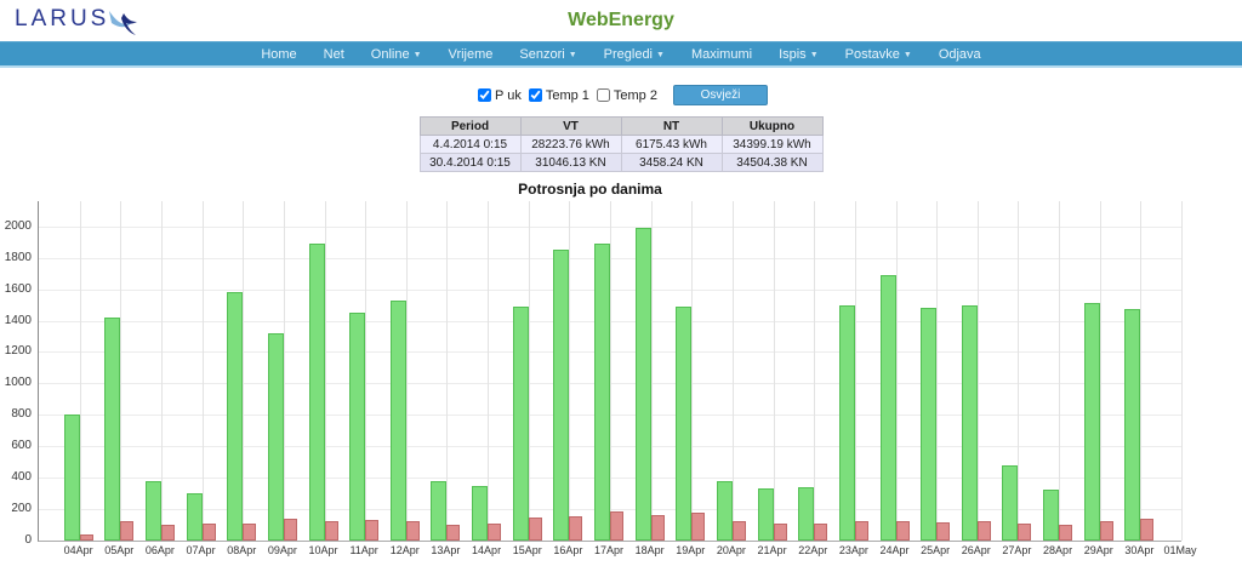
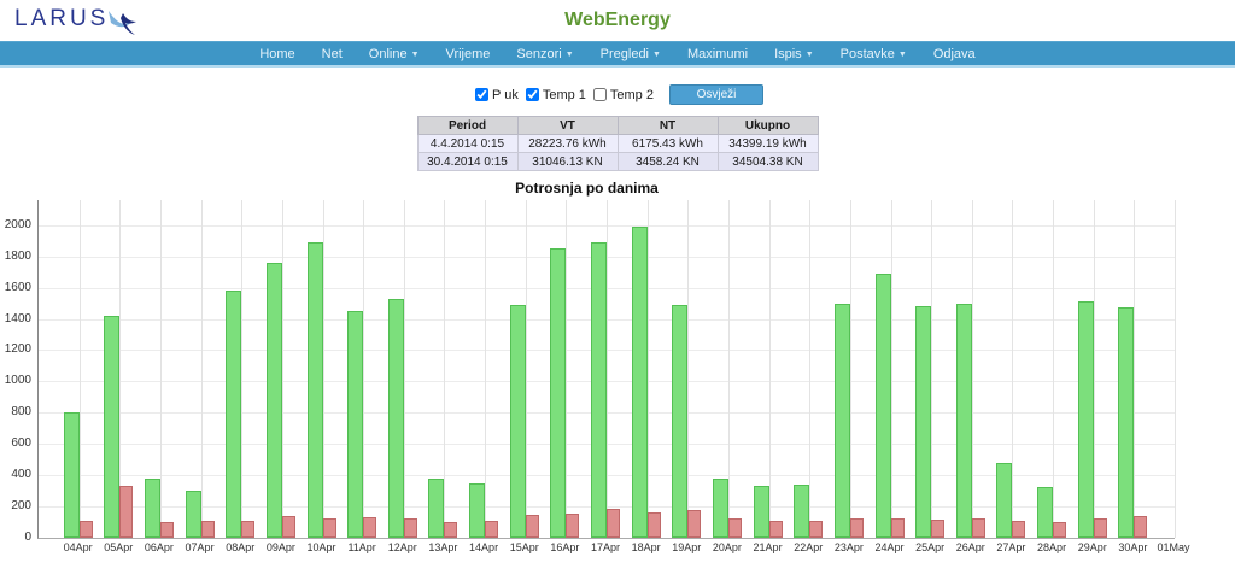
Temp 1/04Apr: 40 -> 110
Temp 1/05Apr: 120 -> 330
P uk/09Apr: 1320 -> 1760
